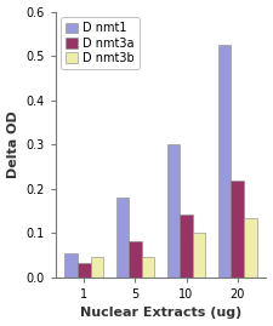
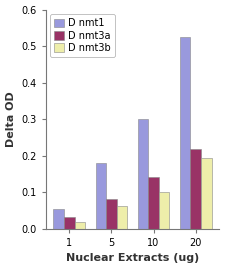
D nmt3b/1: 0.045 -> 0.020
D nmt3b/5: 0.045 -> 0.063
D nmt3b/20: 0.135 -> 0.195
